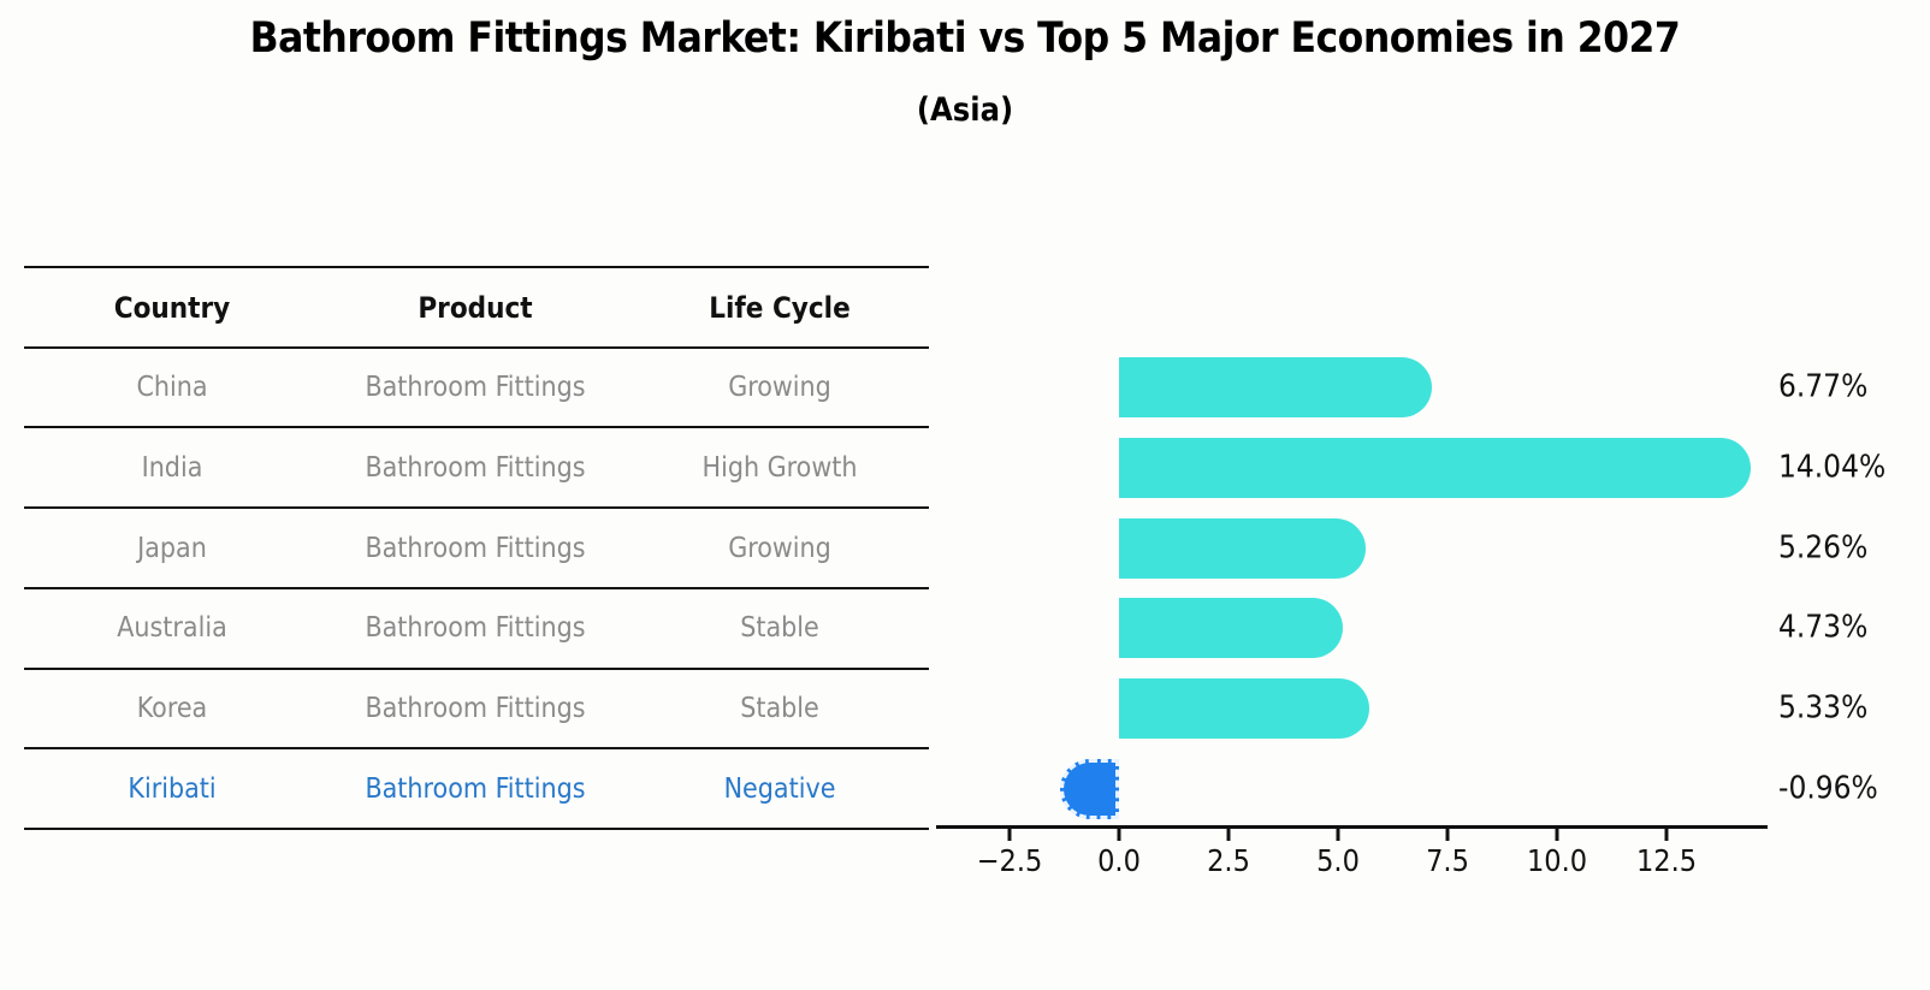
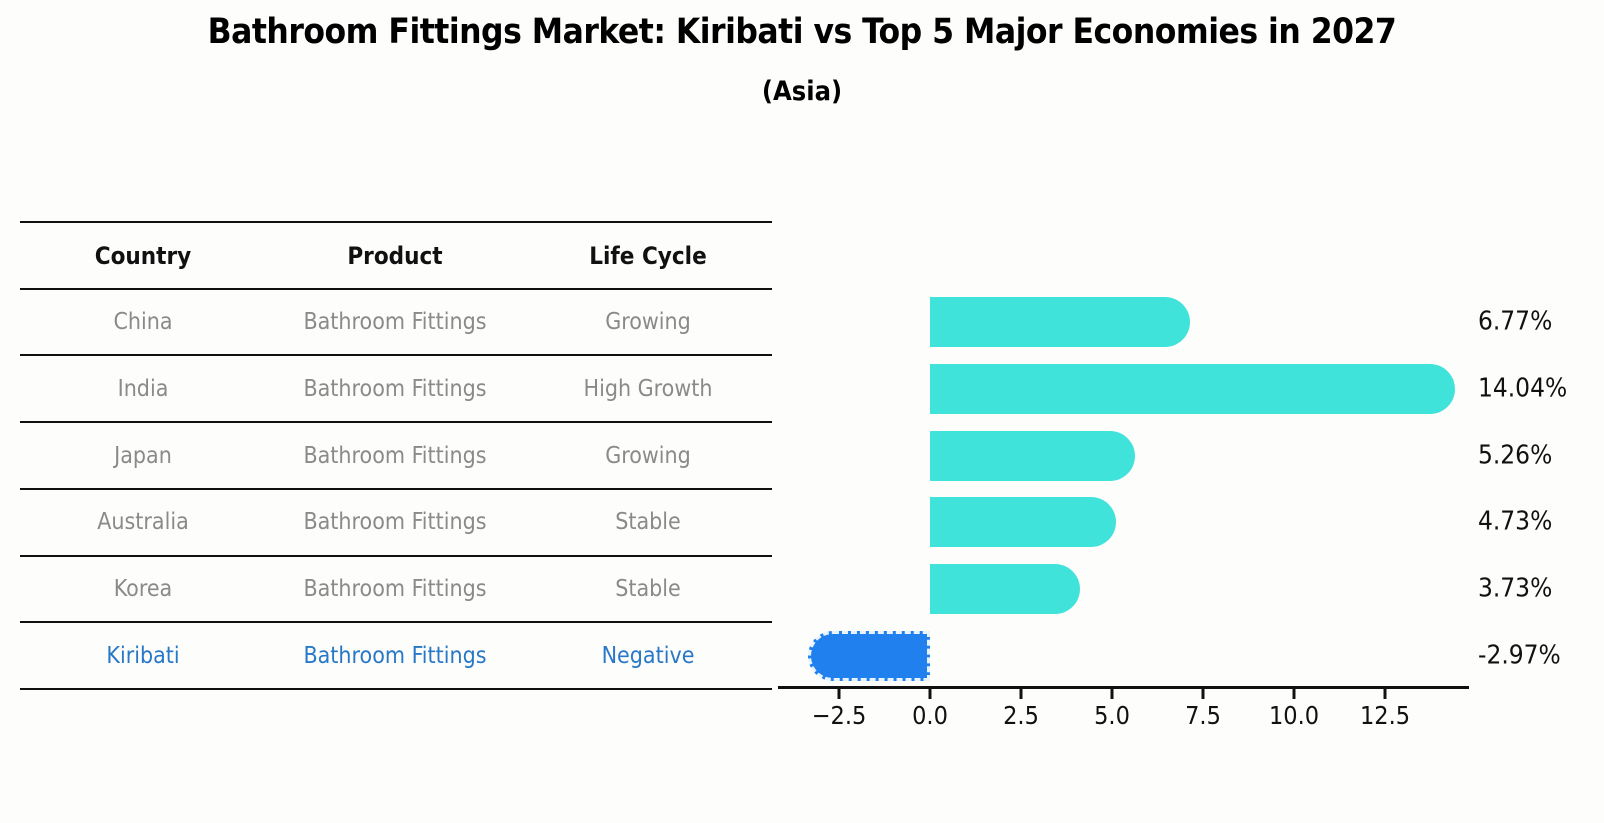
Korea: 5.33% -> 3.73%
Kiribati: -0.96% -> -2.97%
